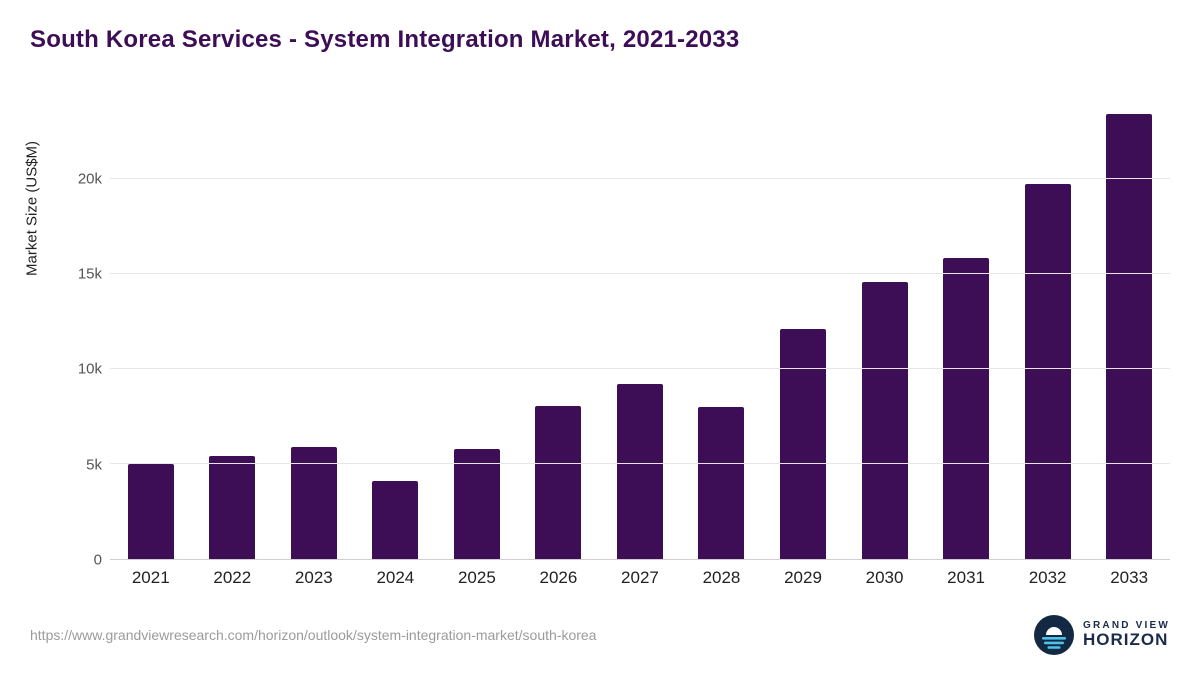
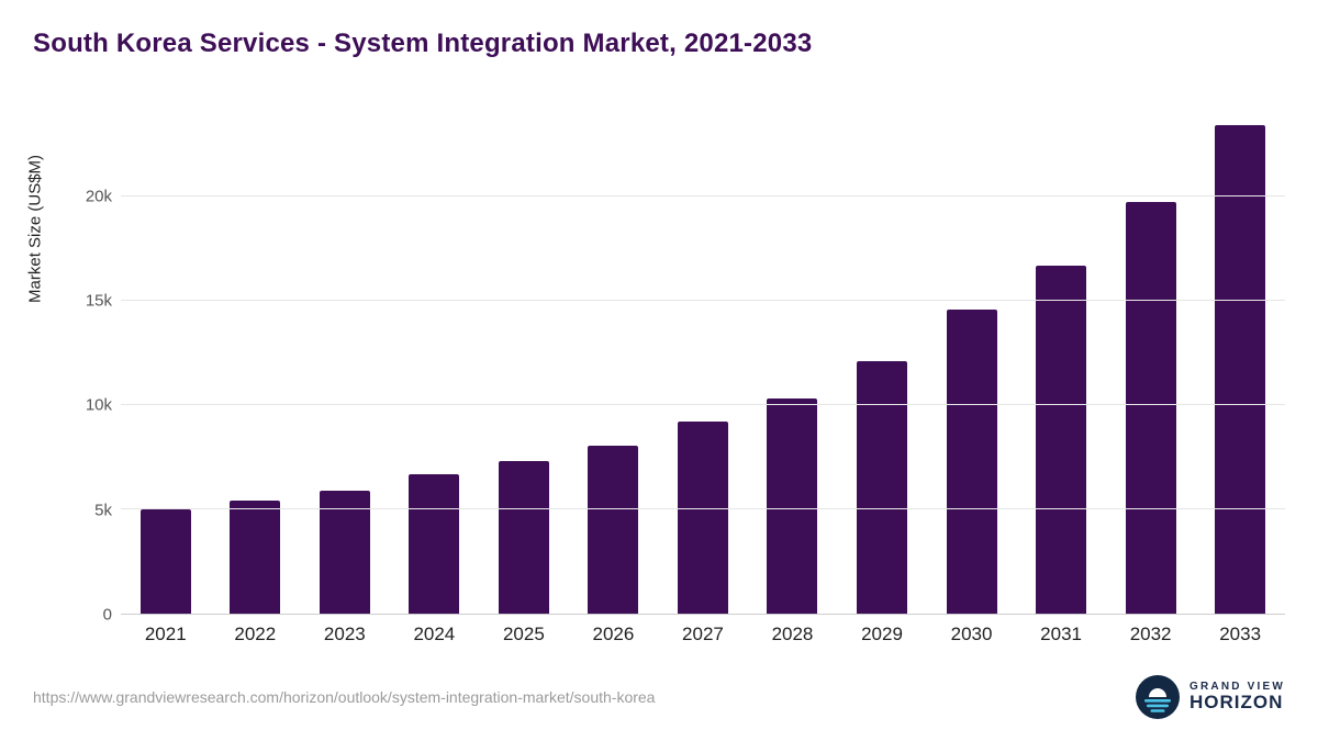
2024: 4.1k -> 6.6k
2025: 5.8k -> 7.3k
2028: 8.0k -> 10.3k
2031: 15.8k -> 16.6k
